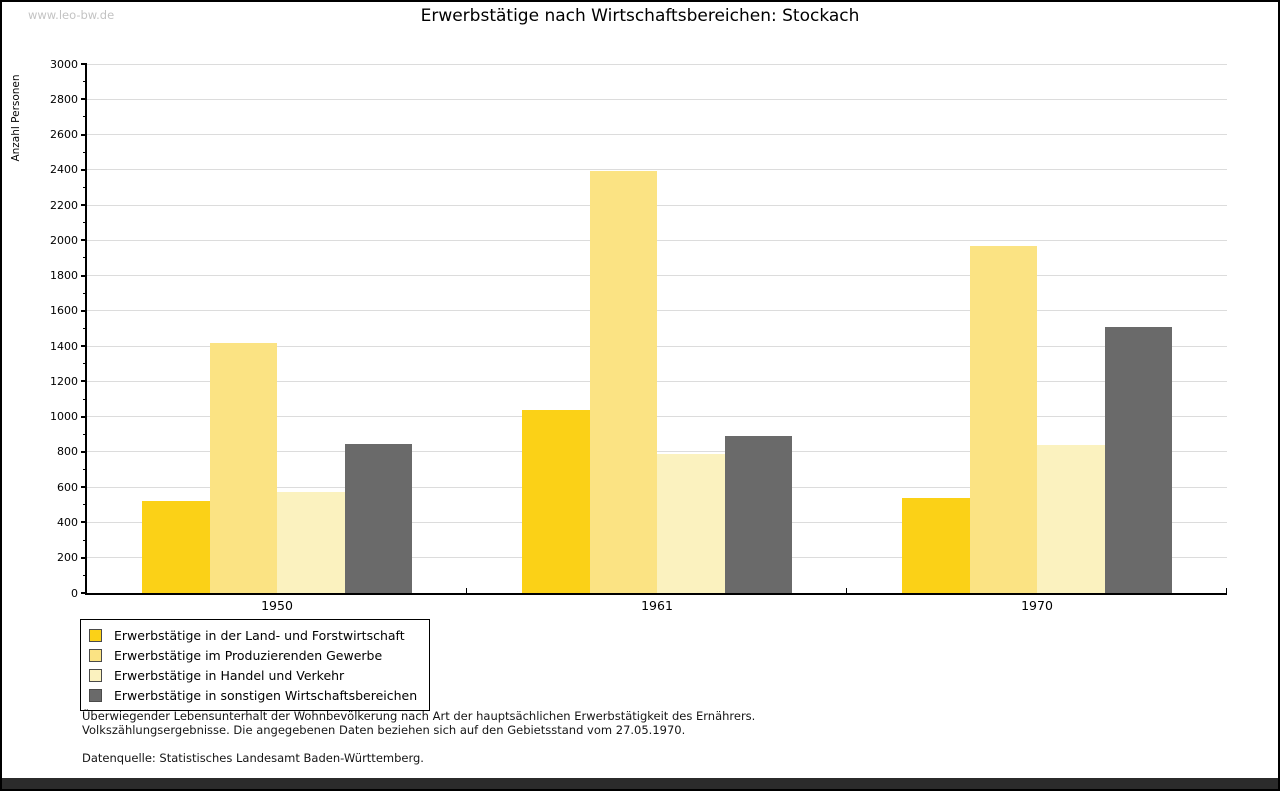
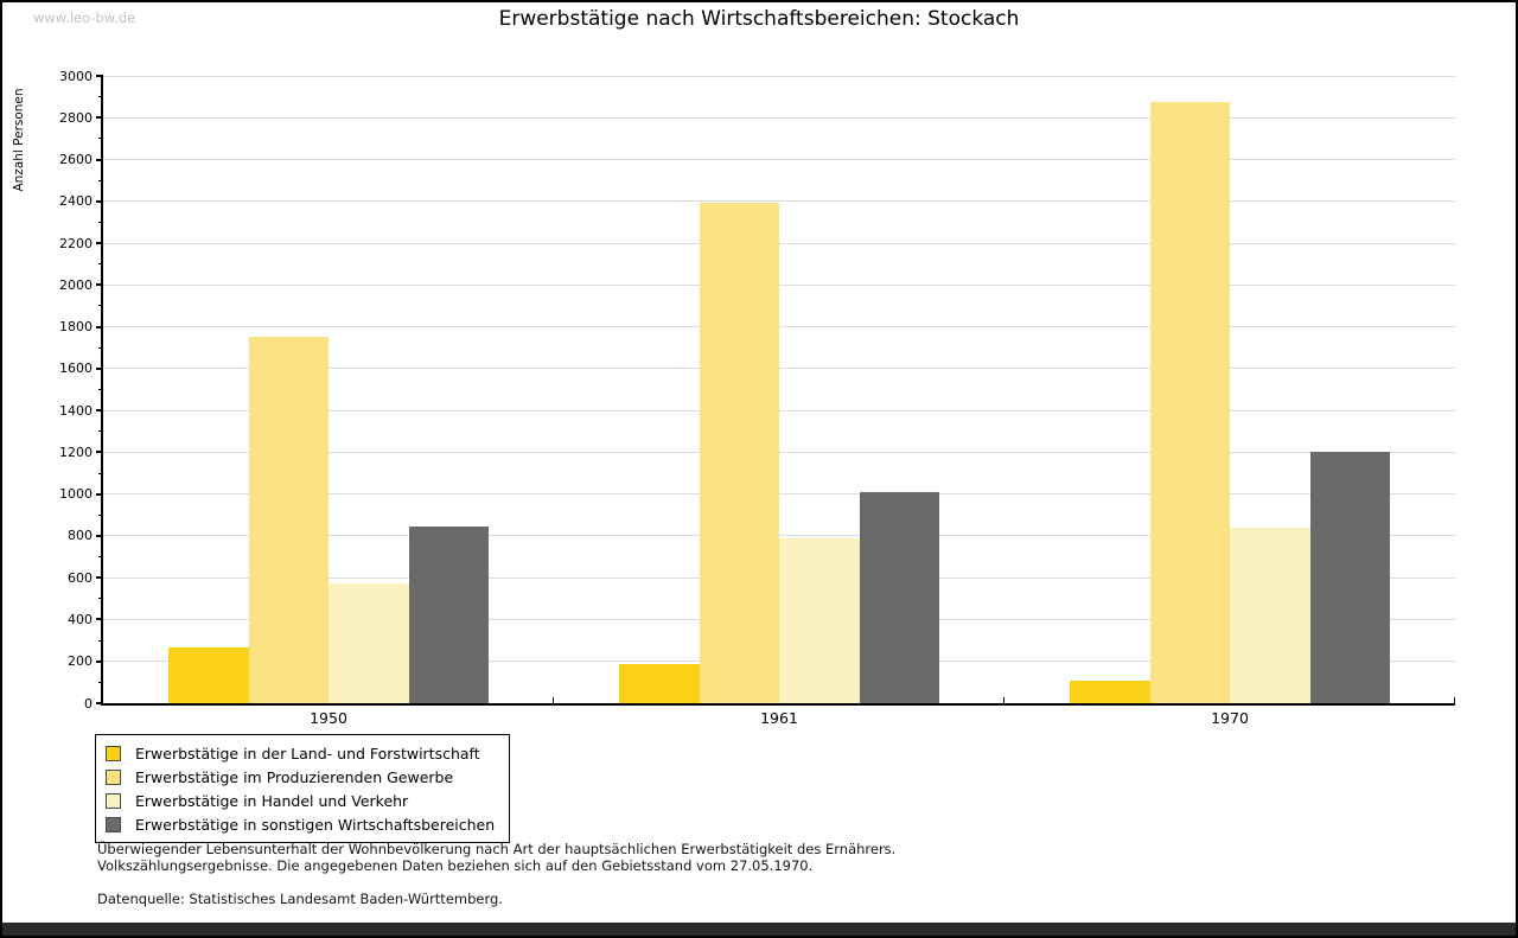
Erwerbstätige in der Land- und Forstwirtschaft/1950: 520 -> 260
Erwerbstätige im Produzierenden Gewerbe/1950: 1420 -> 1760
Erwerbstätige in der Land- und Forstwirtschaft/1961: 1040 -> 180
Erwerbstätige in sonstigen Wirtschaftsbereichen/1961: 890 -> 1010
Erwerbstätige in der Land- und Forstwirtschaft/1970: 540 -> 110
Erwerbstätige im Produzierenden Gewerbe/1970: 1970 -> 2880
Erwerbstätige in sonstigen Wirtschaftsbereichen/1970: 1510 -> 1200
